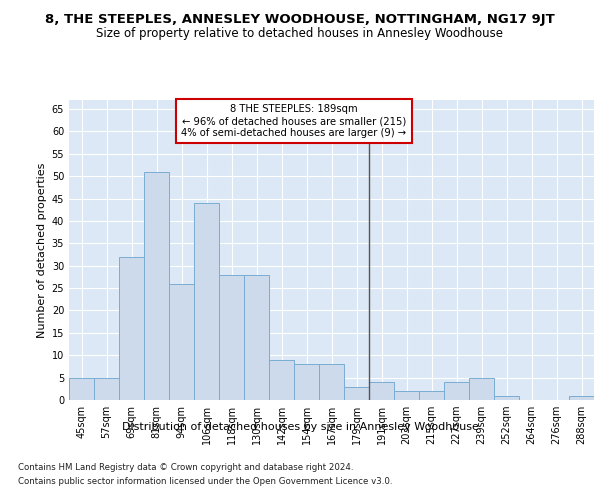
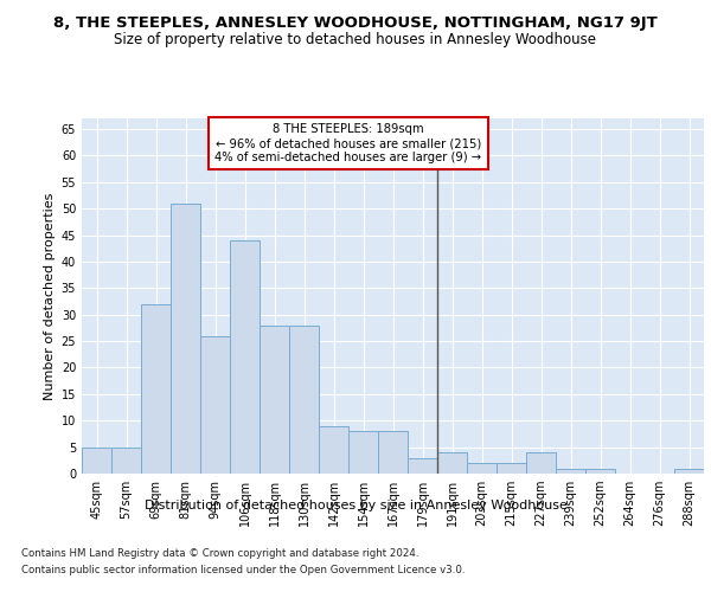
239sqm: 5 -> 1
